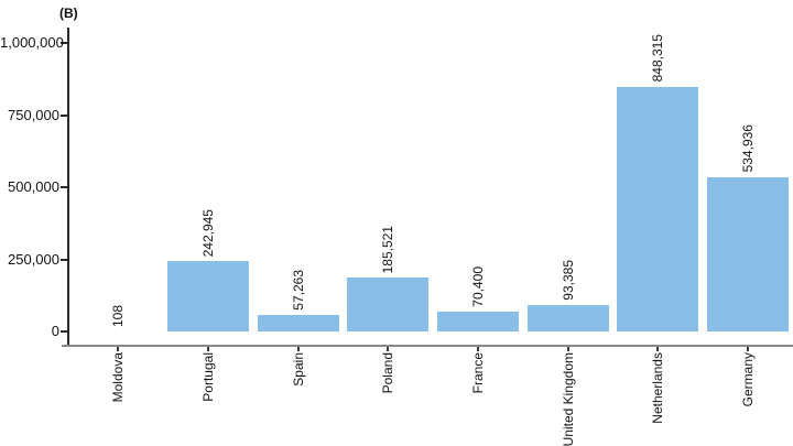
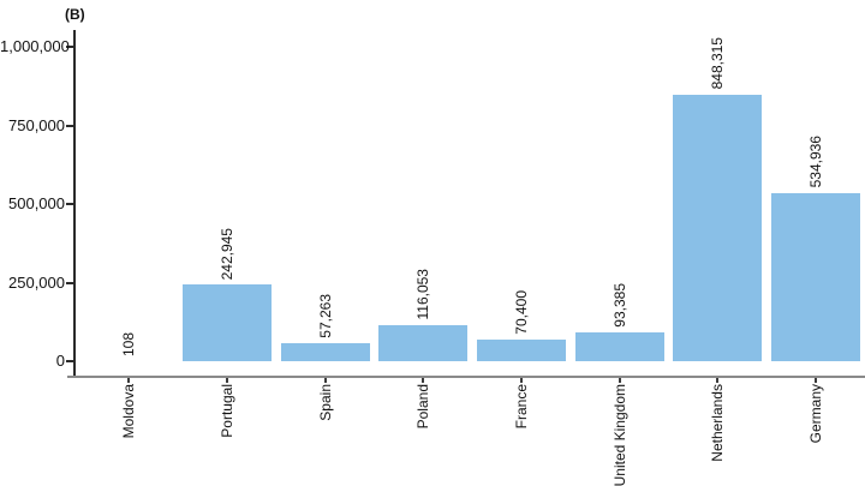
Poland: 185,521 -> 116,053
